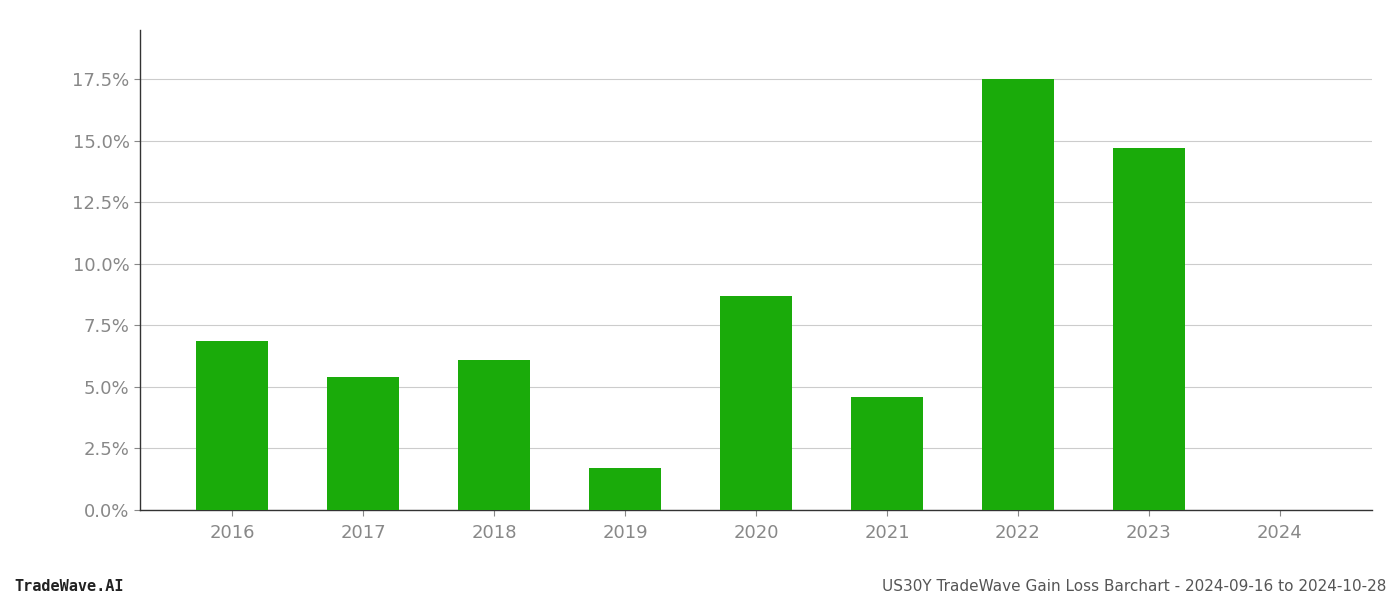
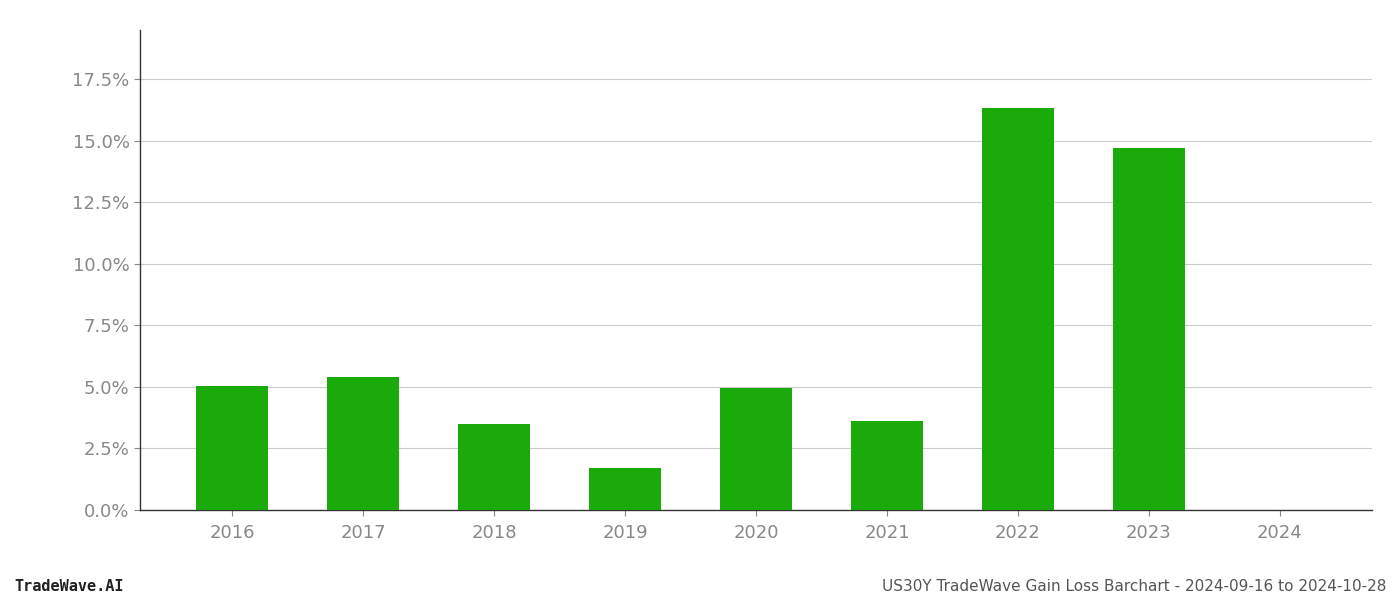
2016: 6.85% -> 5.05%
2018: 6.10% -> 3.50%
2020: 8.70% -> 4.95%
2021: 4.60% -> 3.60%
2022: 17.50% -> 16.35%
